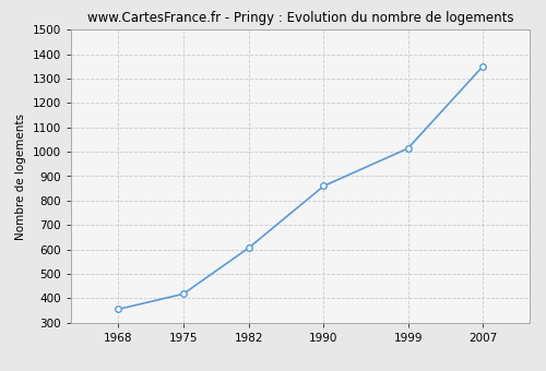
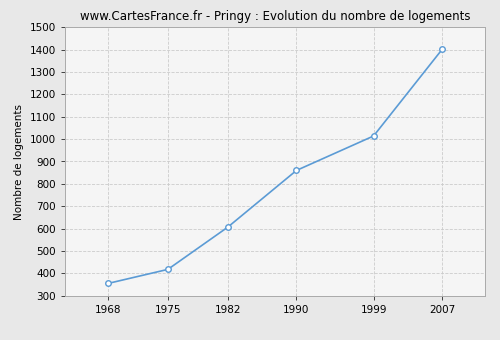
2007: 1350 -> 1401
